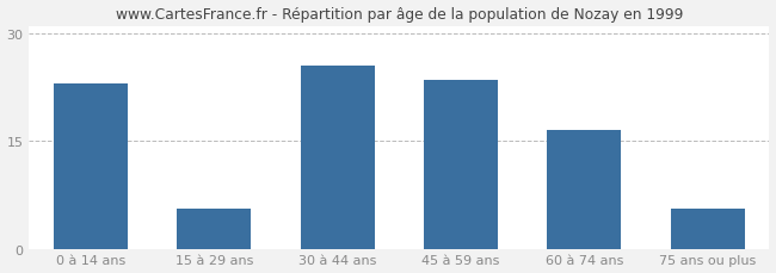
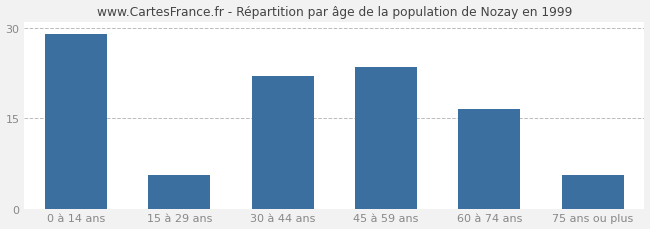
0 à 14 ans: 23.0 -> 29.0
30 à 44 ans: 25.4 -> 22.0
